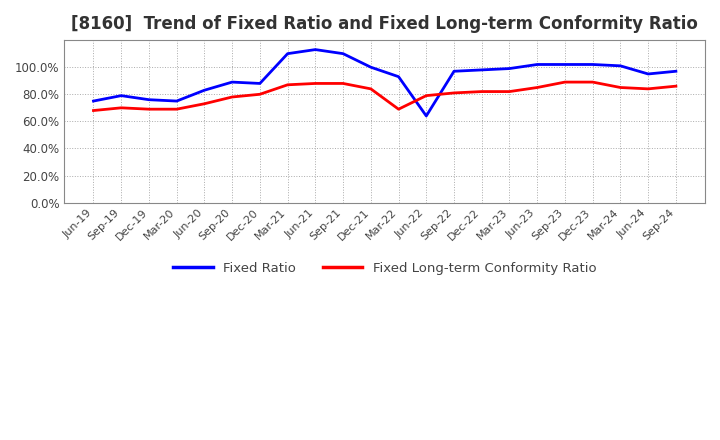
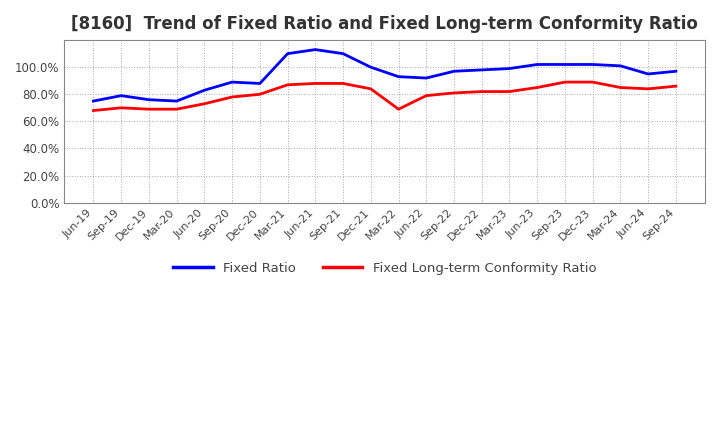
Fixed Ratio/Jun-22: 64% -> 92%
